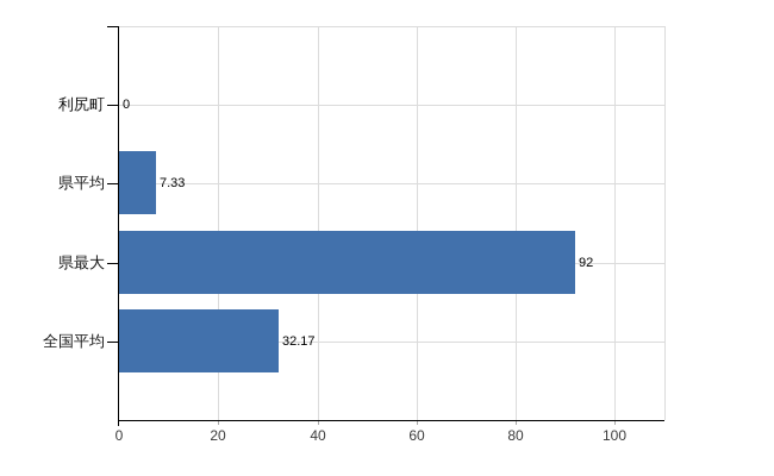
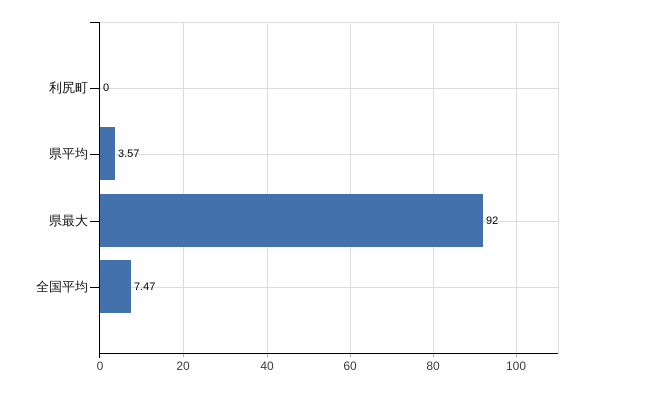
県平均: 7.33 -> 3.57
全国平均: 32.17 -> 7.47
